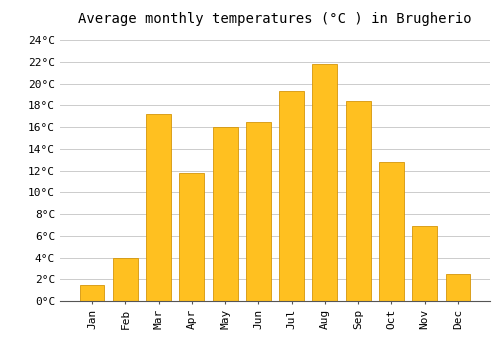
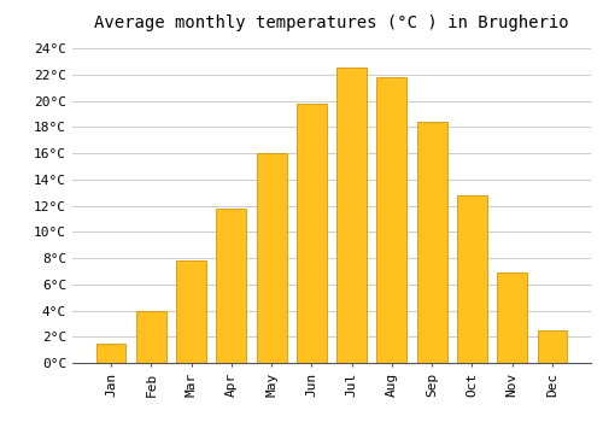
Mar: 17.2°C -> 7.8°C
Jun: 16.5°C -> 19.8°C
Jul: 19.3°C -> 22.5°C
